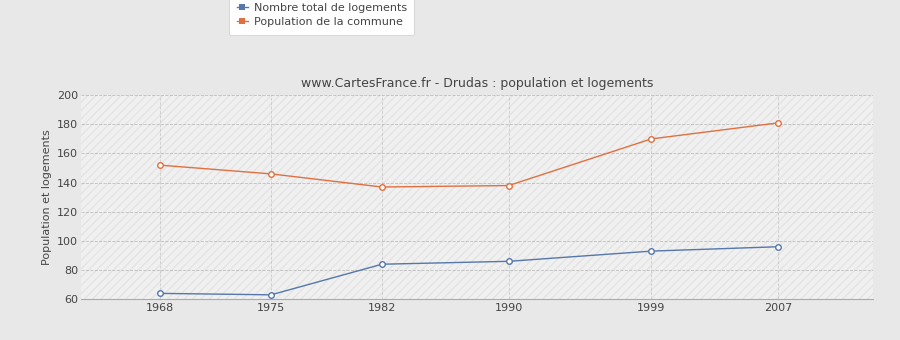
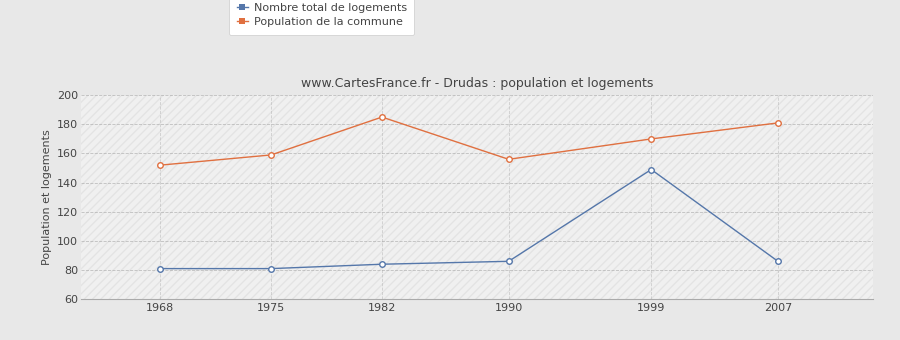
Nombre total de logements/1968: 64 -> 81
Nombre total de logements/1975: 63 -> 81
Population de la commune/1975: 146 -> 159
Population de la commune/1982: 137 -> 185
Population de la commune/1990: 138 -> 156
Nombre total de logements/1999: 93 -> 149
Nombre total de logements/2007: 96 -> 86
